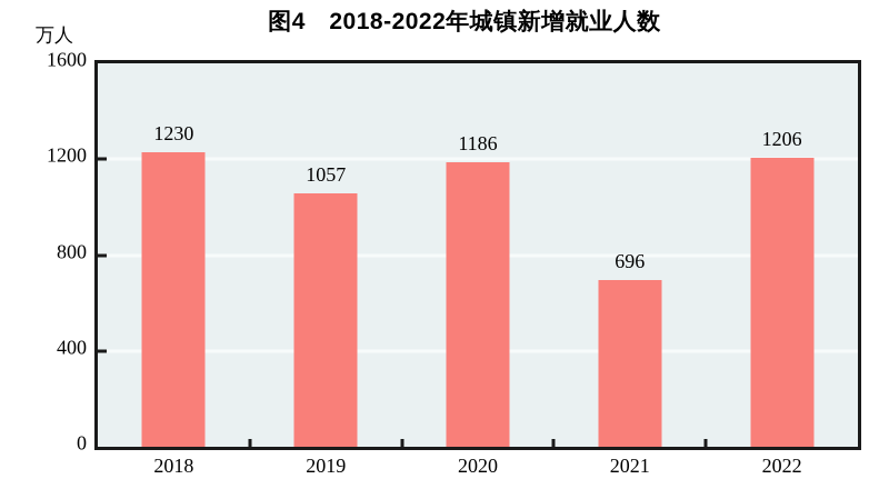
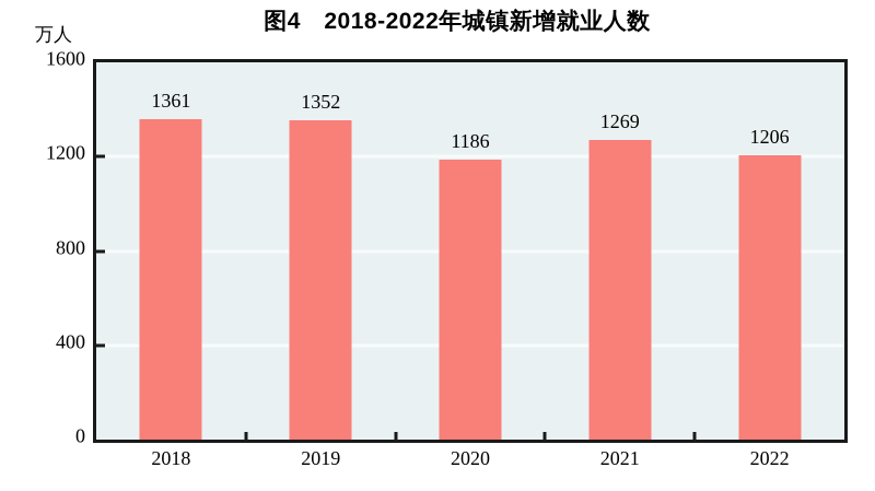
2018: 1230 -> 1361
2019: 1057 -> 1352
2021: 696 -> 1269
